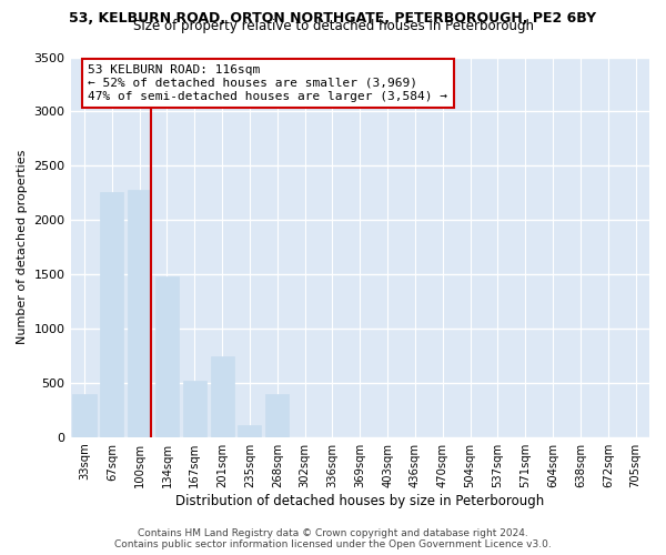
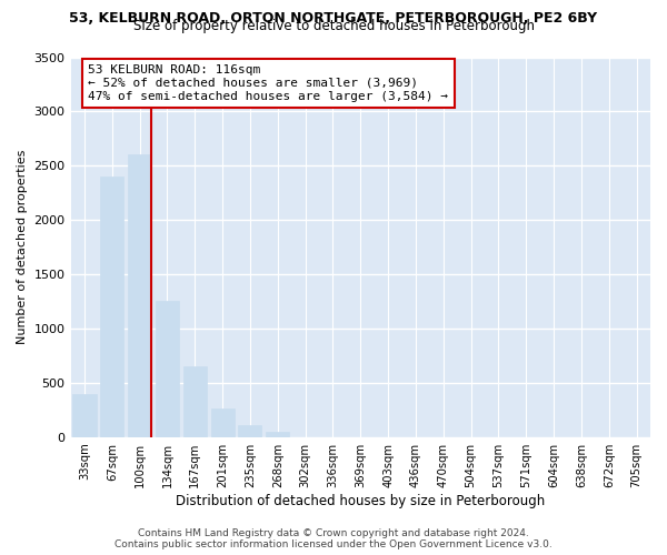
67sqm: 2260 -> 2400
100sqm: 2280 -> 2600
134sqm: 1480 -> 1250
167sqm: 520 -> 650
201sqm: 740 -> 260
268sqm: 400 -> 40
